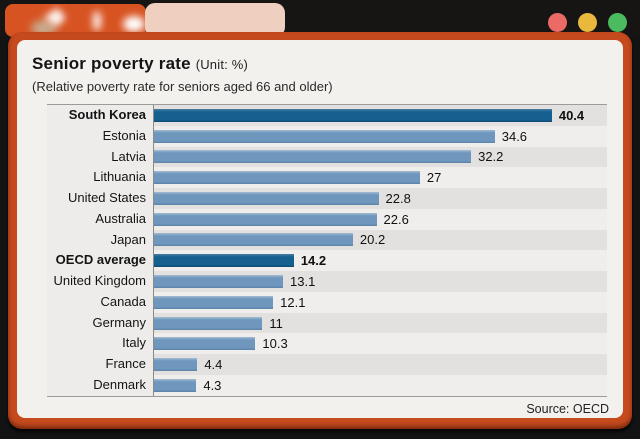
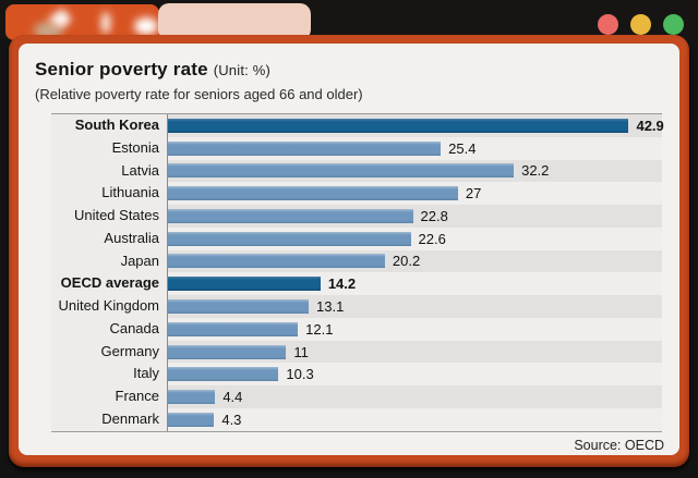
South Korea: 40.4 -> 42.9
Estonia: 34.6 -> 25.4
